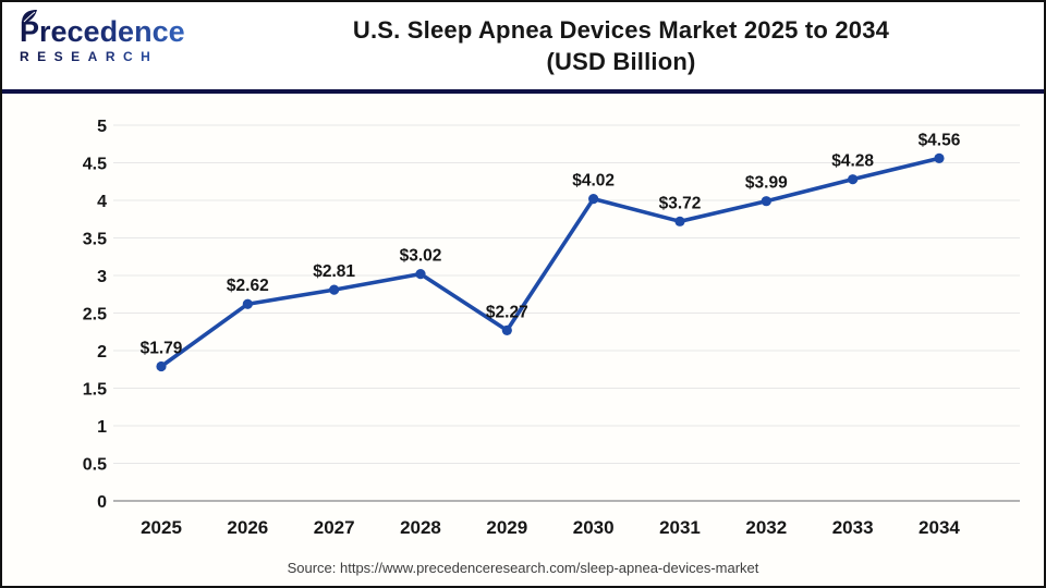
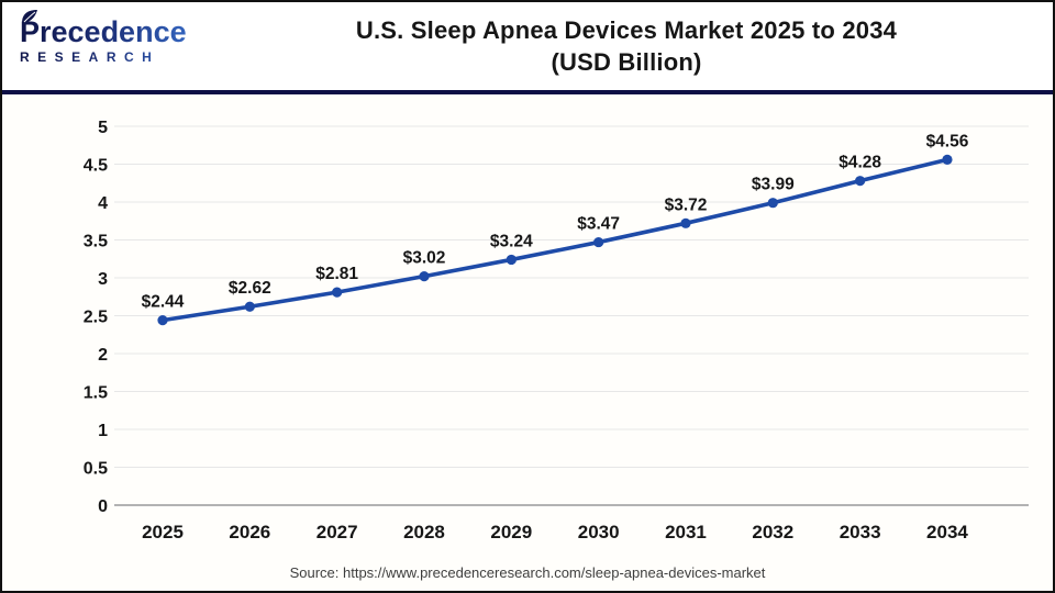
2025: $1.79 -> $2.44
2029: $2.27 -> $3.24
2030: $4.02 -> $3.47
